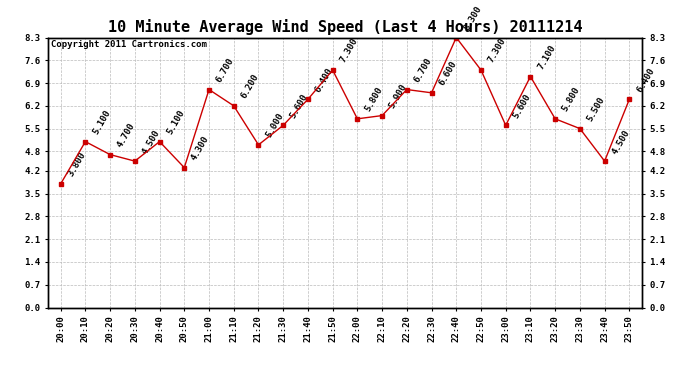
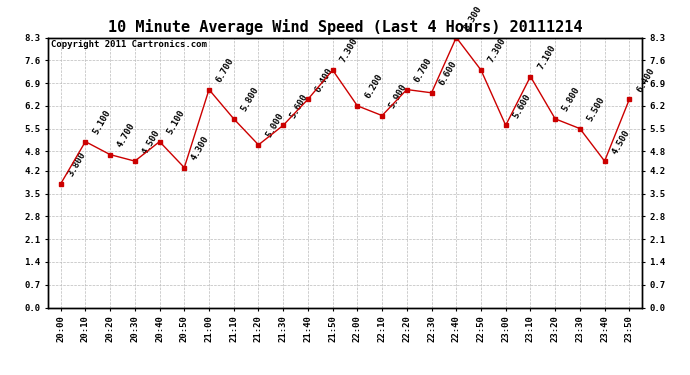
21:10: 6.200 -> 5.800
22:00: 5.800 -> 6.200
